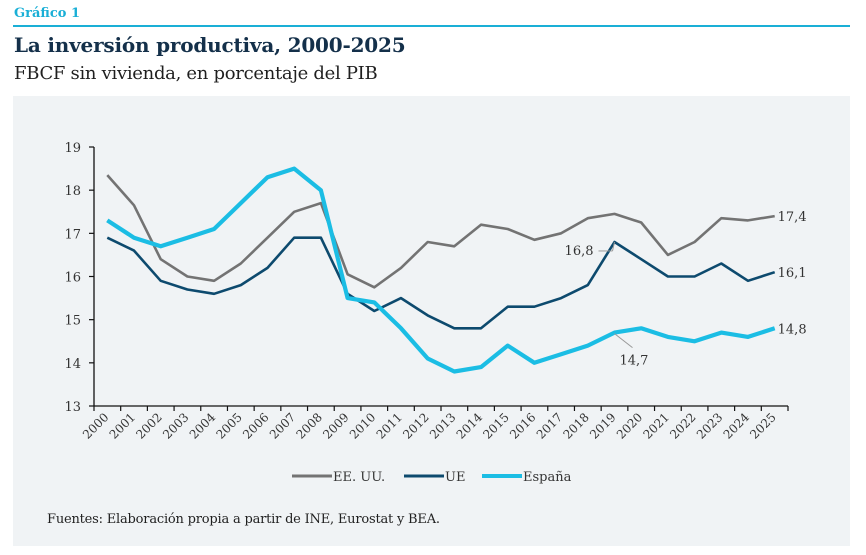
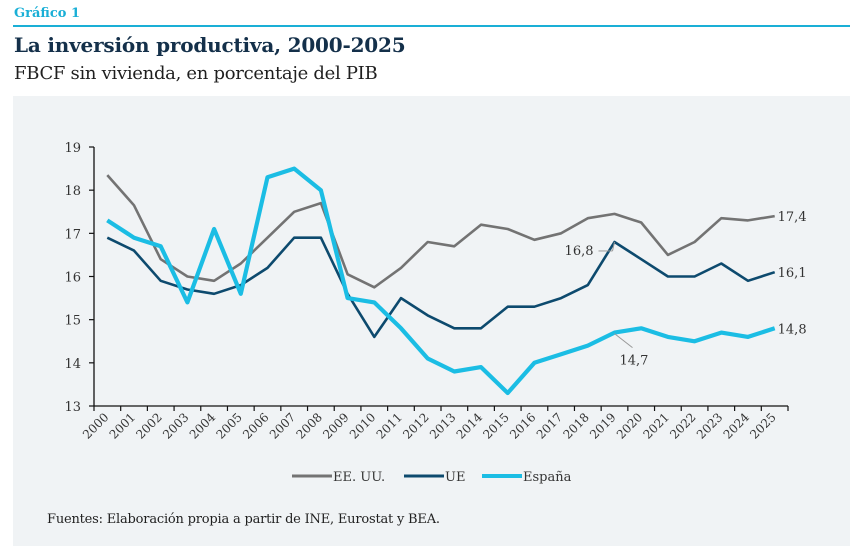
España/2003: 16.9 -> 15.4
España/2005: 17.7 -> 15.6
UE/2010: 15.2 -> 14.6
España/2015: 14.4 -> 13.3
